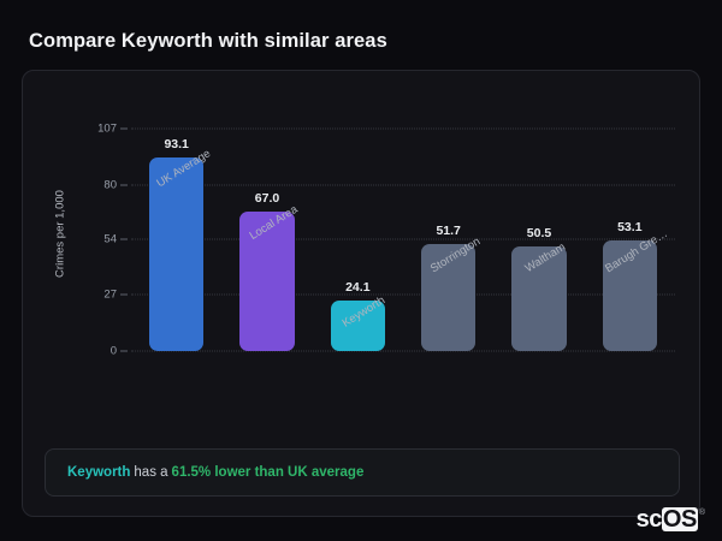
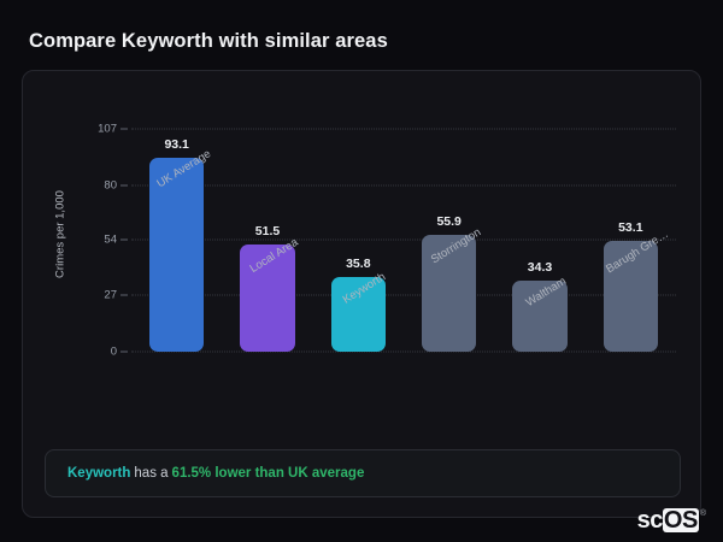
Local Area: 67.0 -> 51.5
Keyworth: 24.1 -> 35.8
Storrington: 51.7 -> 55.9
Waltham: 50.5 -> 34.3
